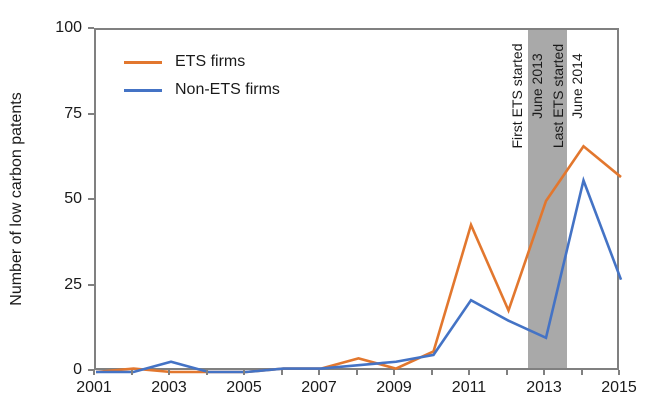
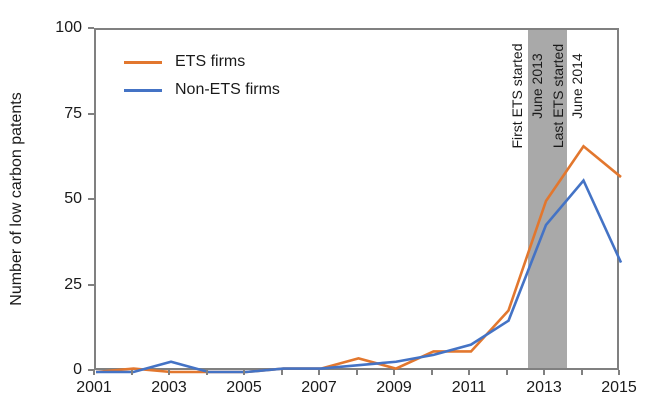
ETS firms/2011: 43 -> 6
Non-ETS firms/2011: 21 -> 8
Non-ETS firms/2013: 10 -> 43
Non-ETS firms/2015: 27 -> 32
